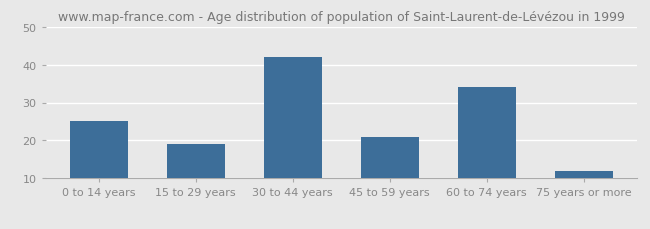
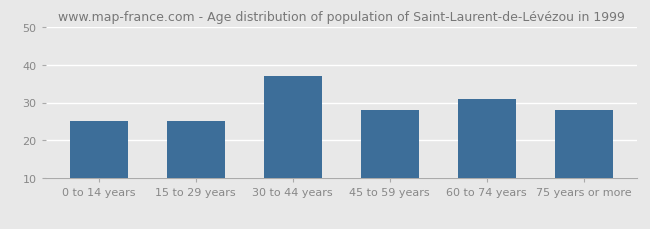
15 to 29 years: 19 -> 25
30 to 44 years: 42 -> 37
45 to 59 years: 21 -> 28
60 to 74 years: 34 -> 31
75 years or more: 12 -> 28
